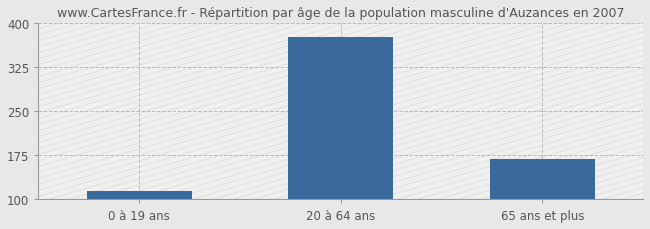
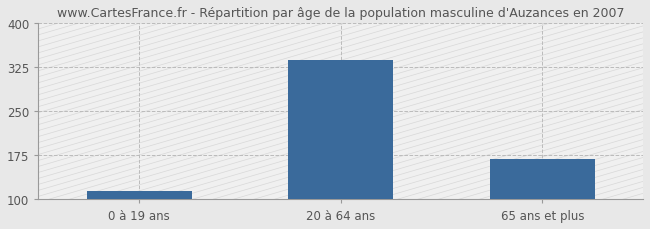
20 à 64 ans: 376 -> 337
